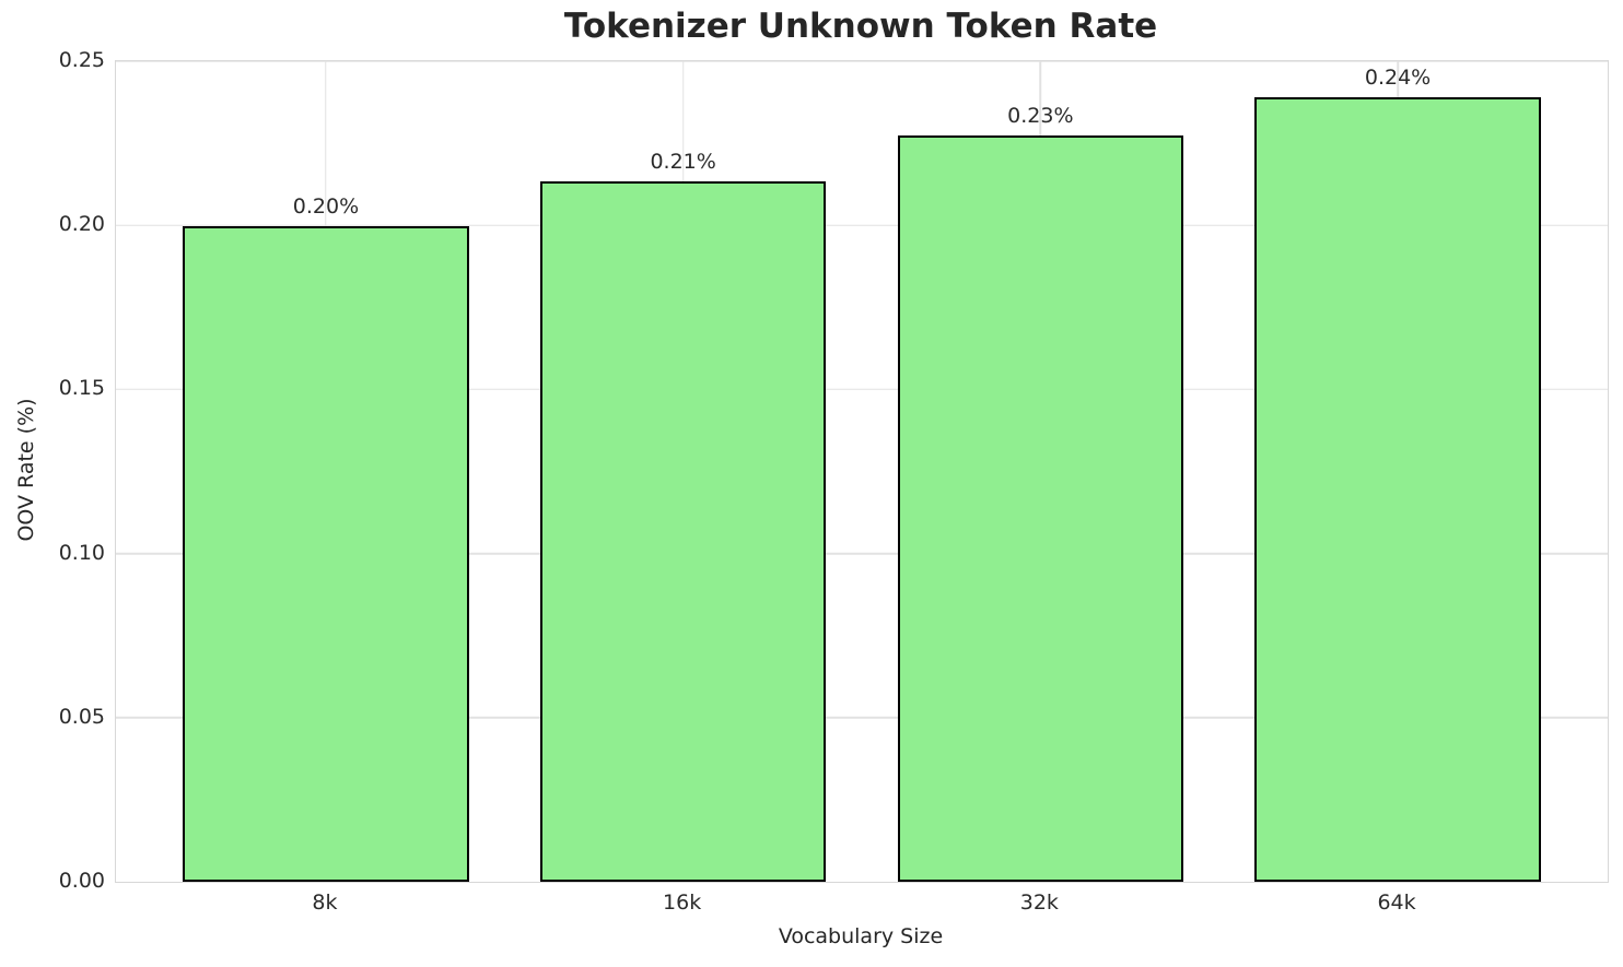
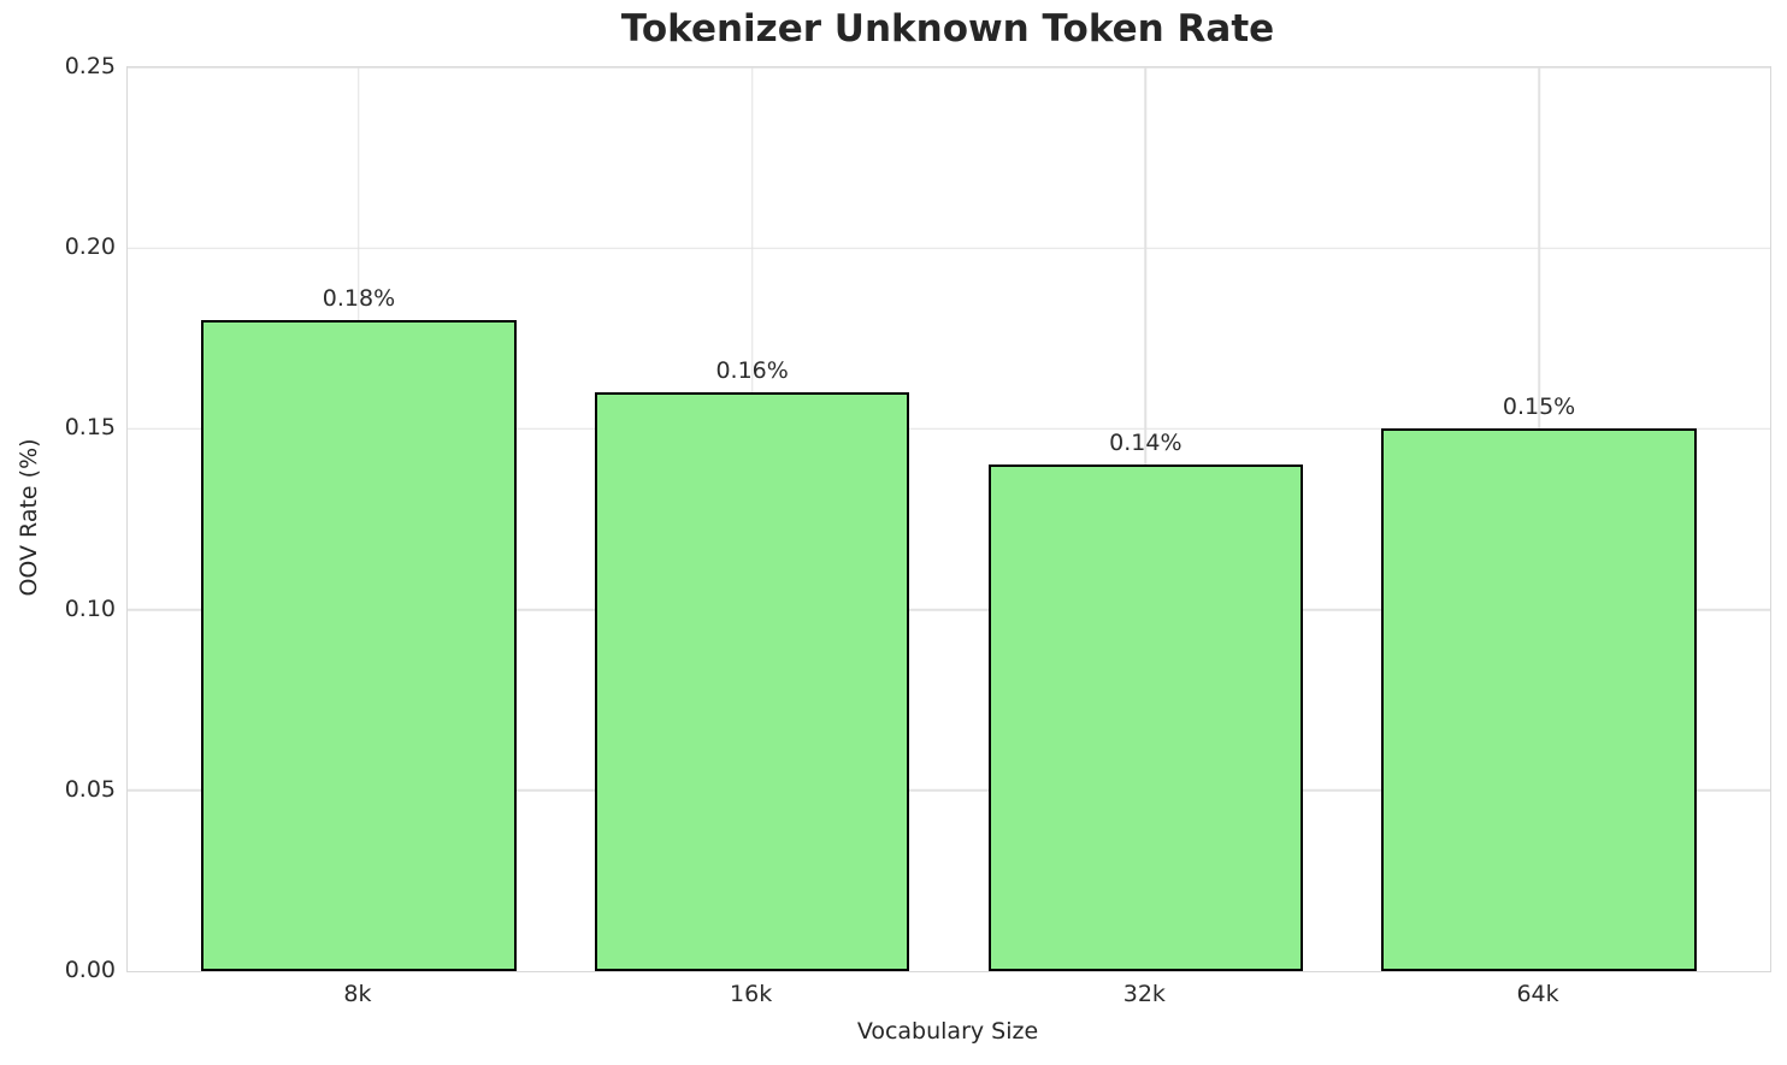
8k: 0.20% -> 0.18%
16k: 0.21% -> 0.16%
32k: 0.23% -> 0.14%
64k: 0.24% -> 0.15%
